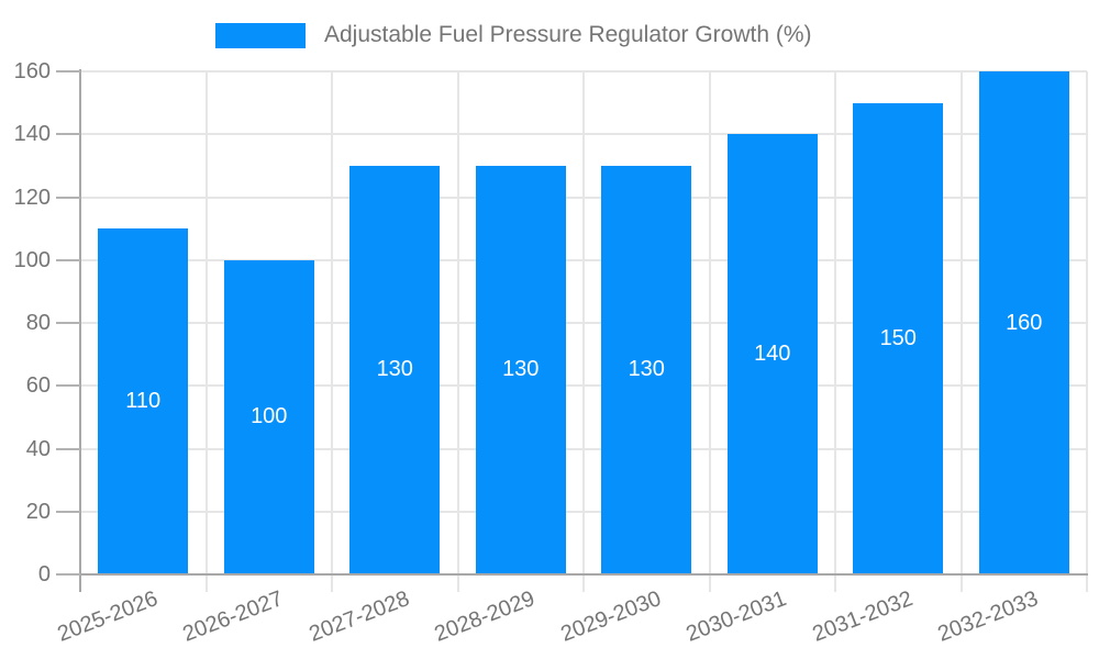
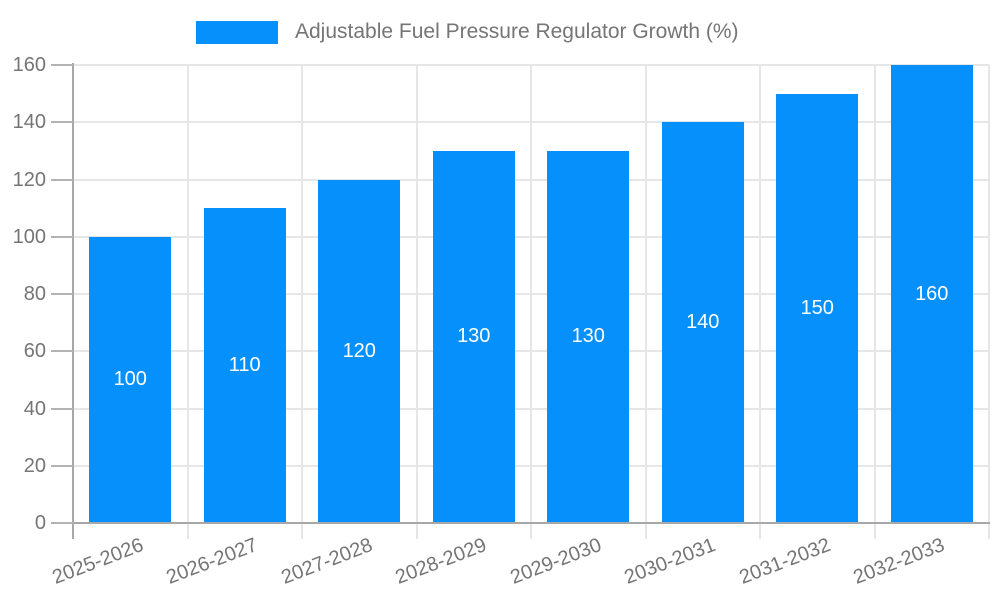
2025-2026: 110 -> 100
2026-2027: 100 -> 110
2027-2028: 130 -> 120
